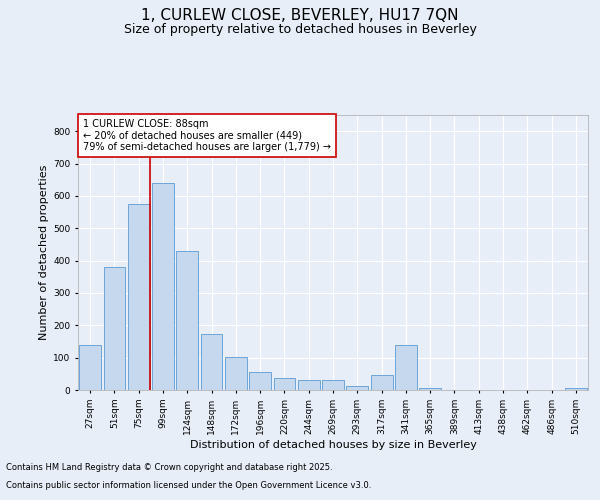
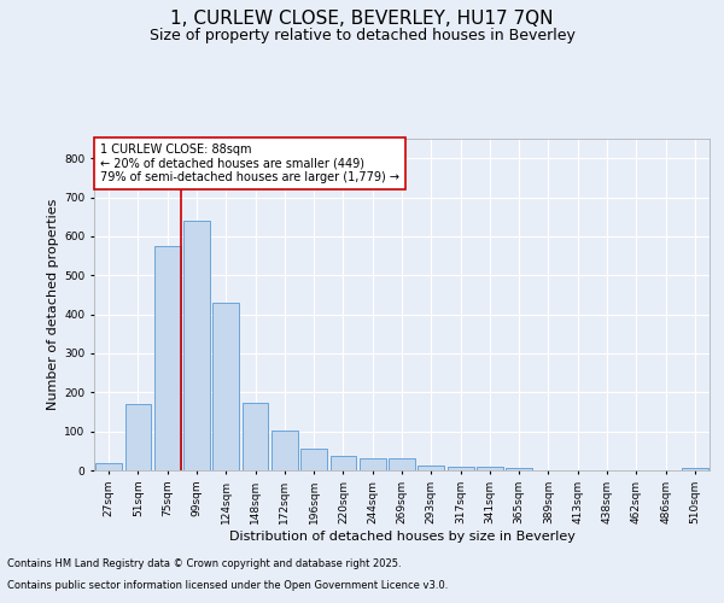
27sqm: 140 -> 18
51sqm: 380 -> 170
317sqm: 45 -> 8
341sqm: 140 -> 8
